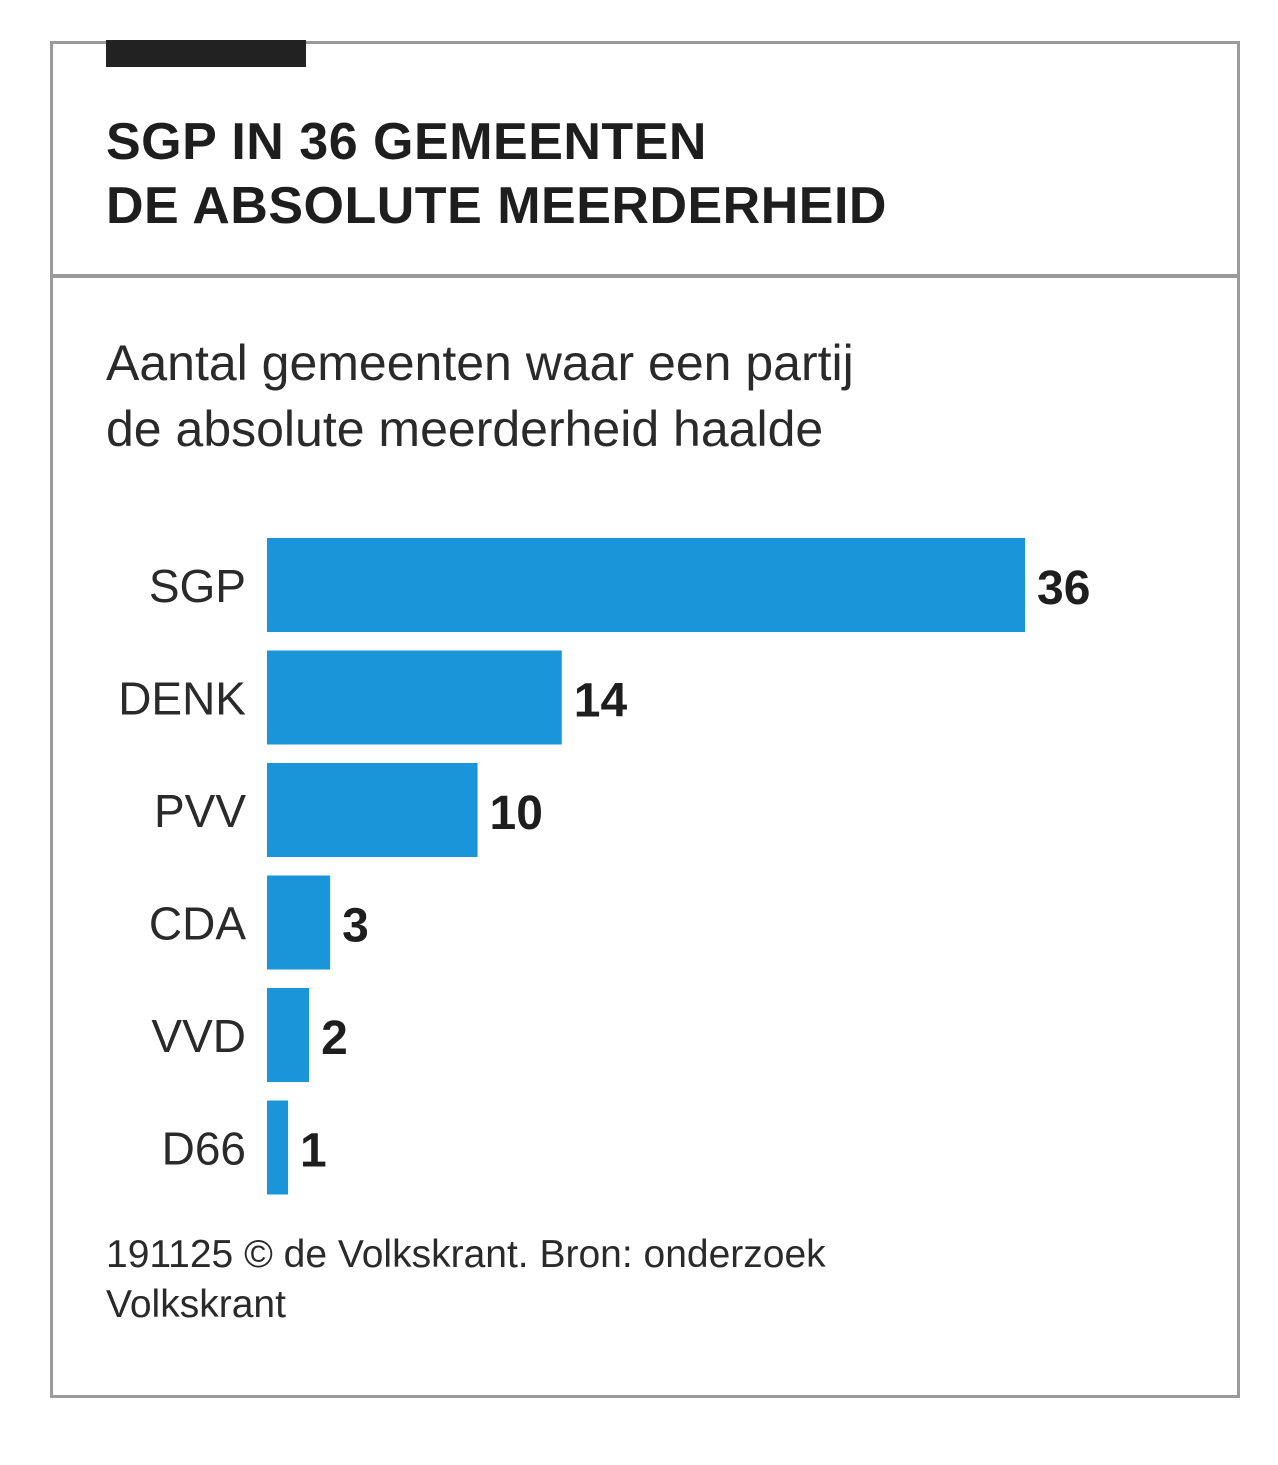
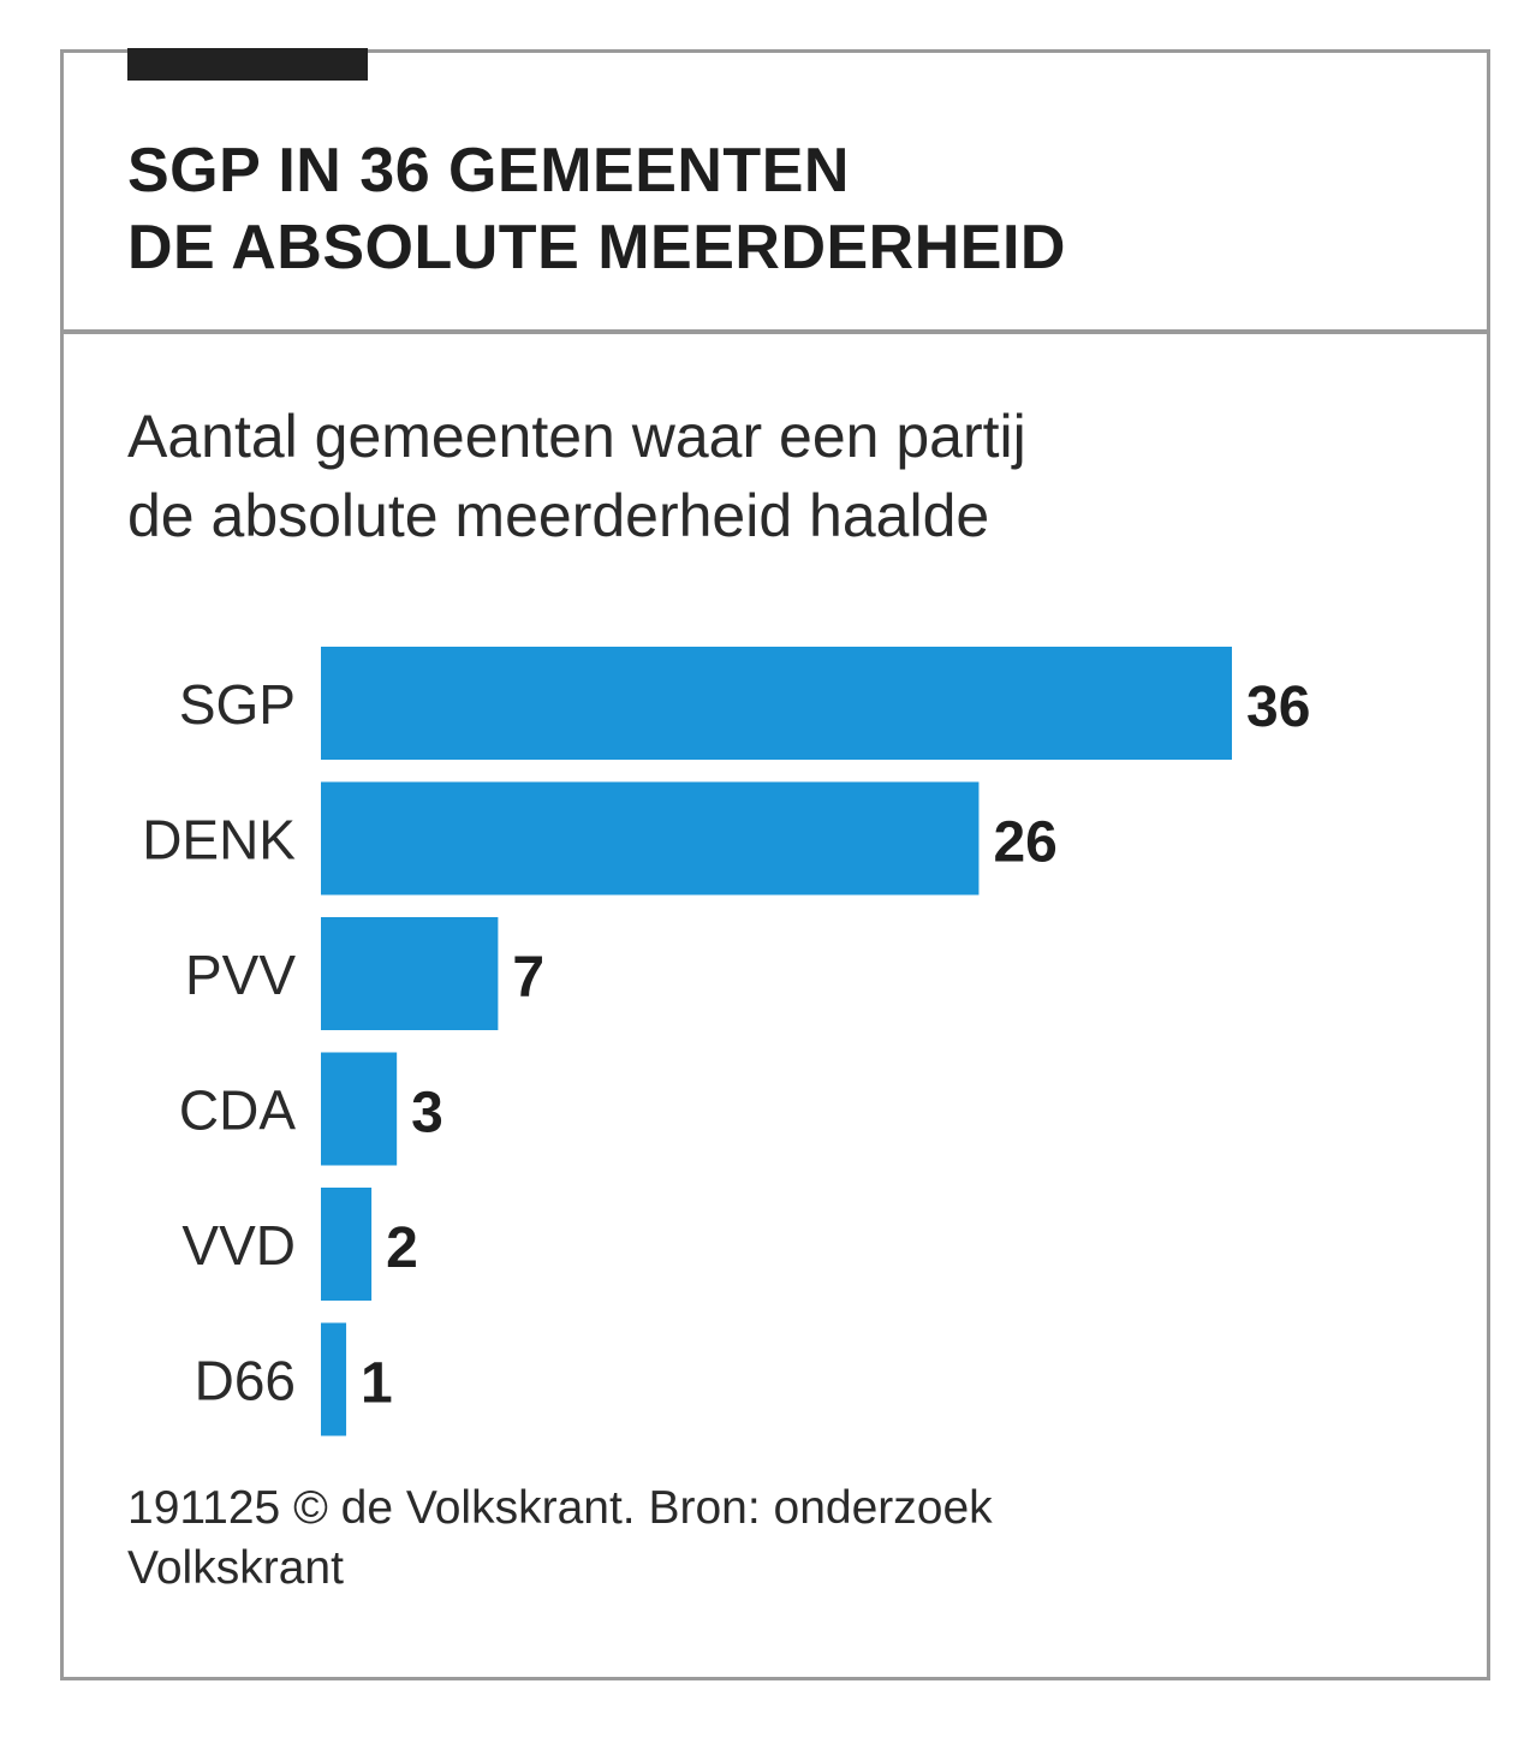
DENK: 14 -> 26
PVV: 10 -> 7
